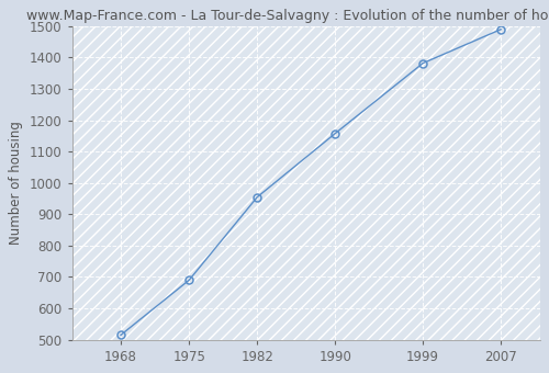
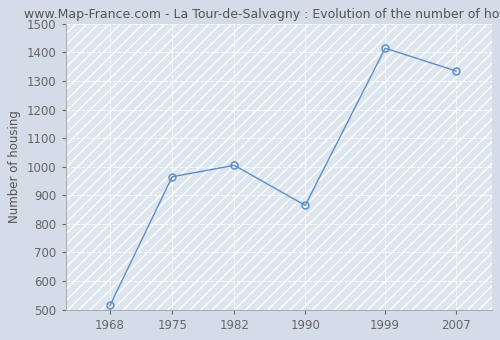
1975: 690 -> 965
1982: 955 -> 1005
1990: 1158 -> 865
1999: 1382 -> 1415
2007: 1490 -> 1335
